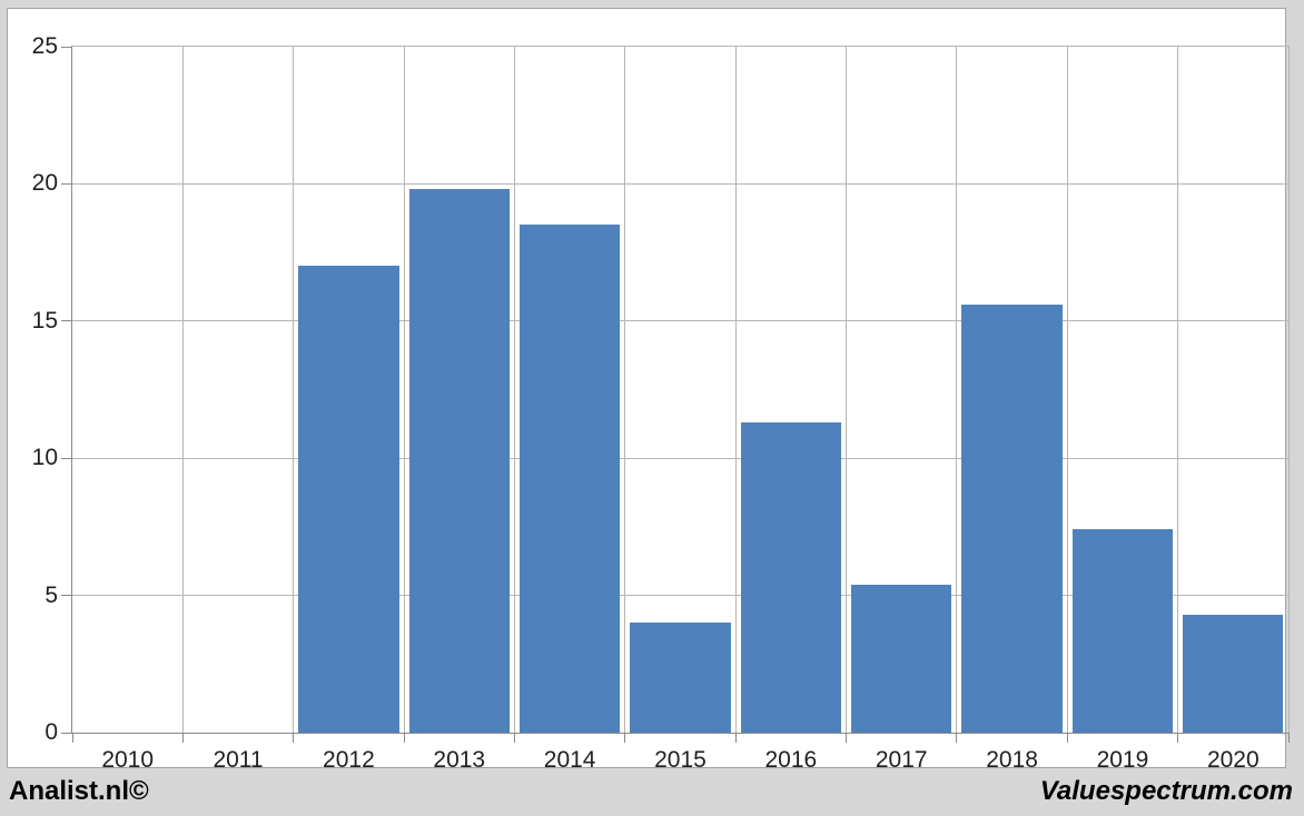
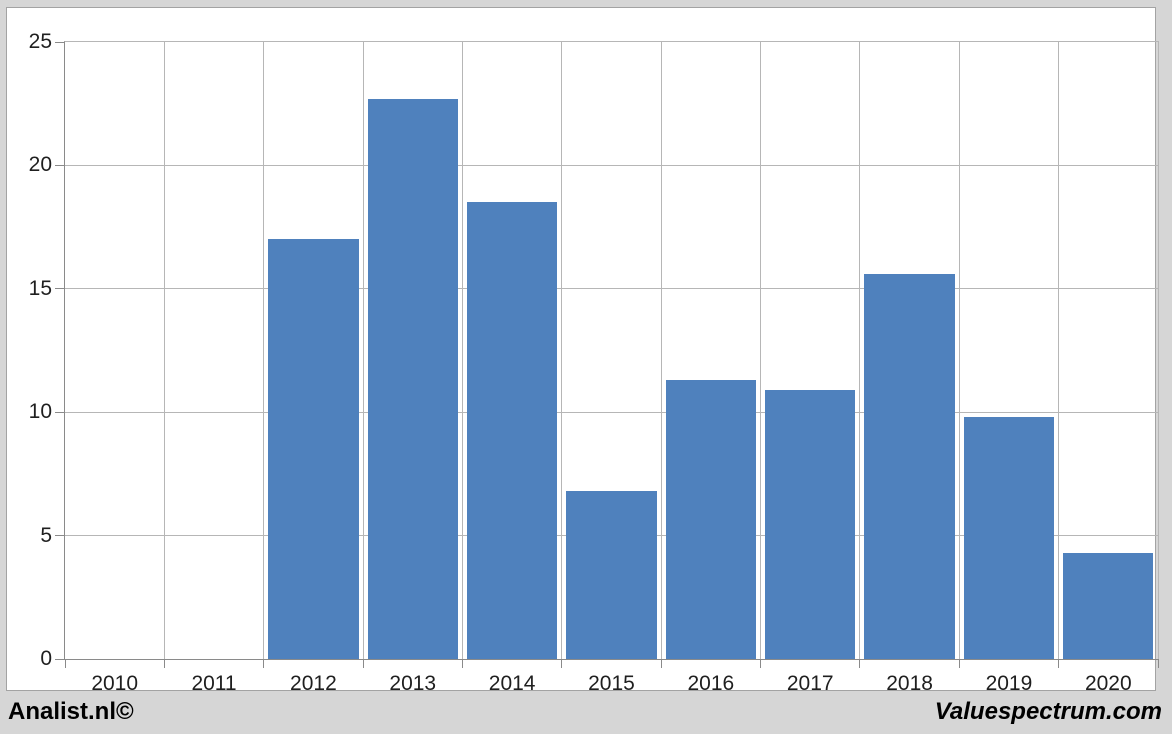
2013: 19.8 -> 22.7
2015: 4.0 -> 6.8
2017: 5.4 -> 10.9
2019: 7.4 -> 9.8
